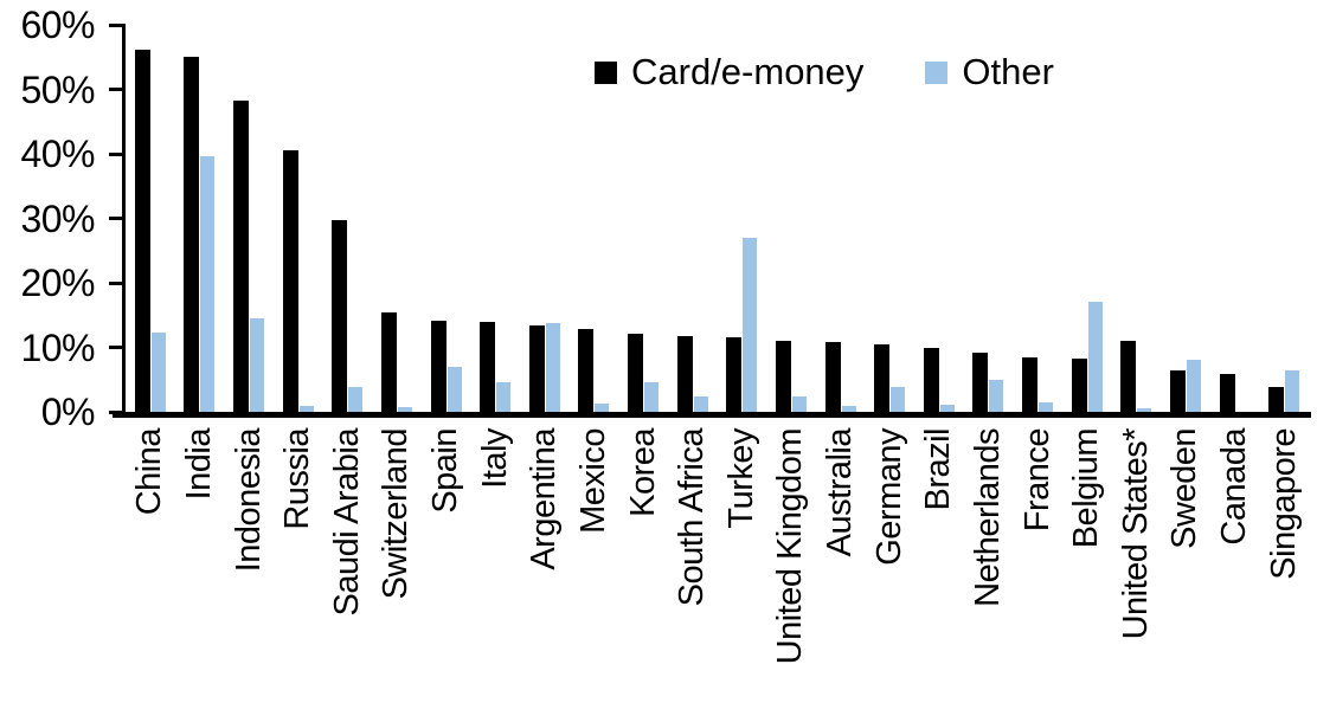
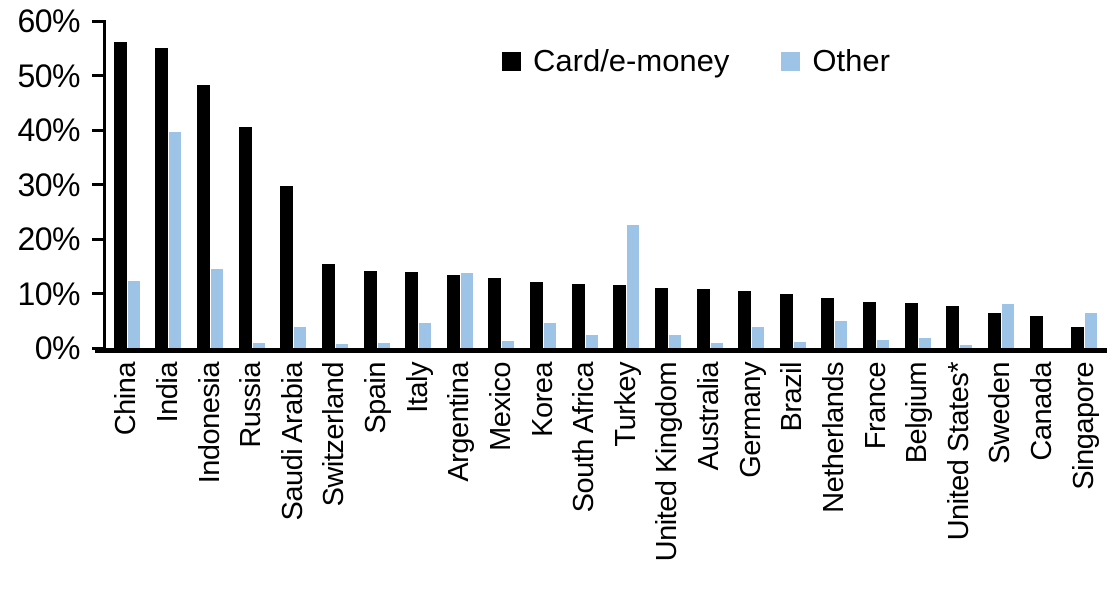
Other/Spain: 7% -> 1%
Other/Turkey: 27% -> 22%
Other/Belgium: 17% -> 2%
Card/e-money/United States*: 11% -> 8%
